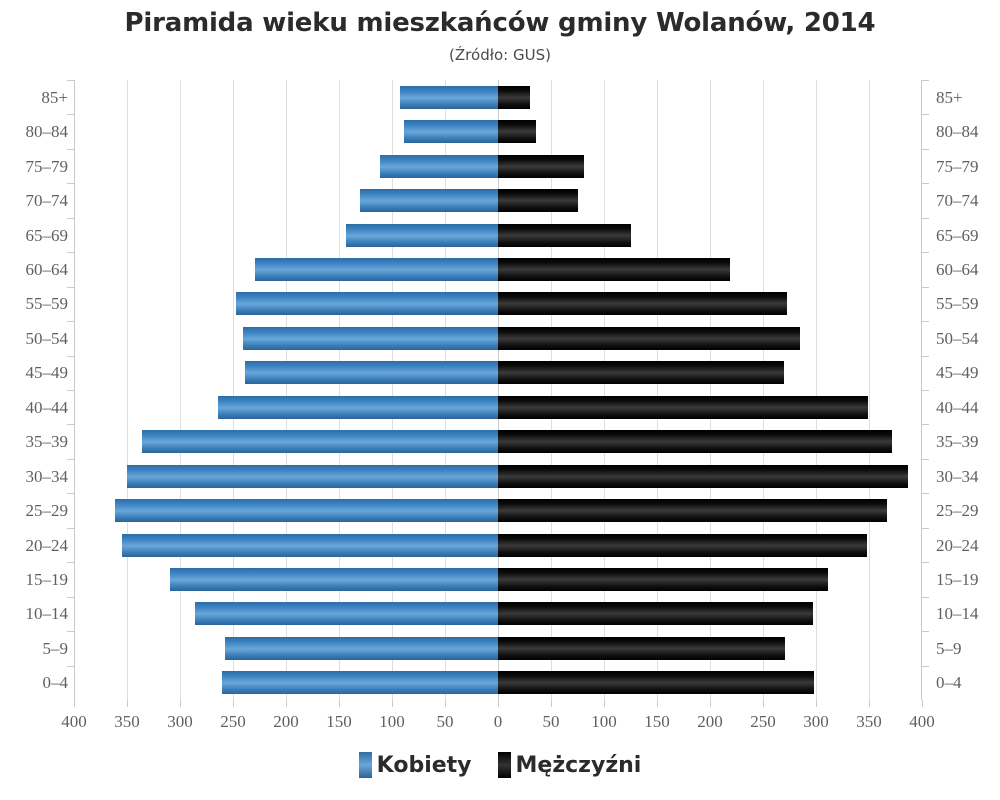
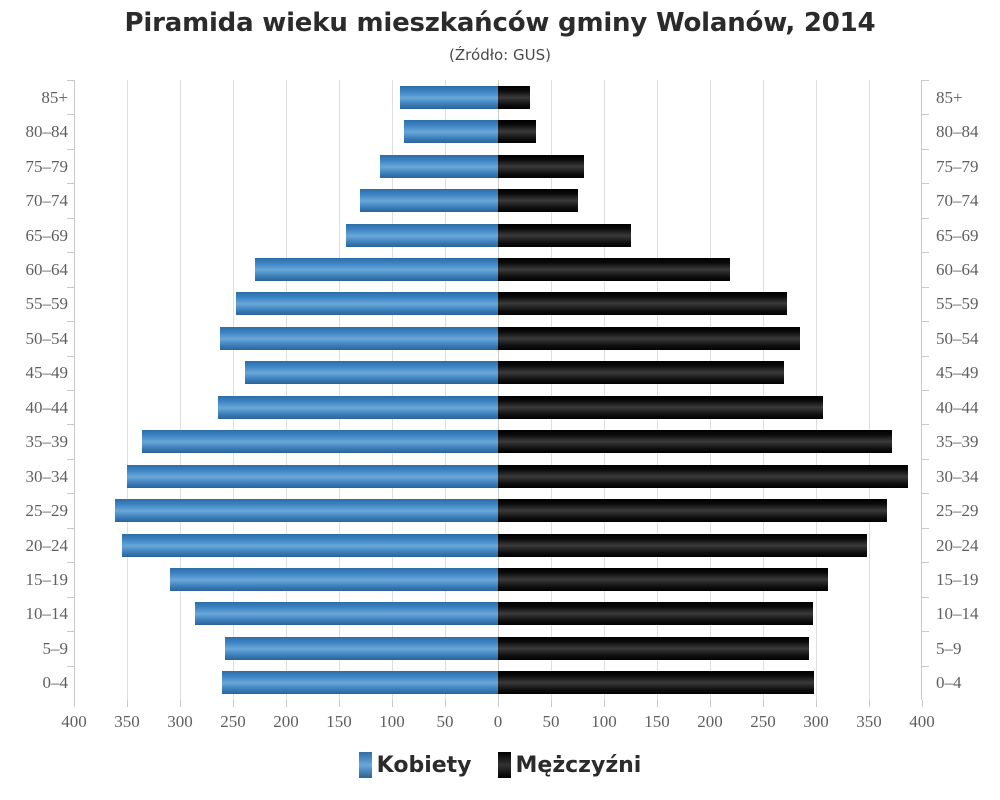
Mężczyźni/5–9: 271 -> 293
Mężczyźni/40–44: 349 -> 307
Kobiety/50–54: 241 -> 262
